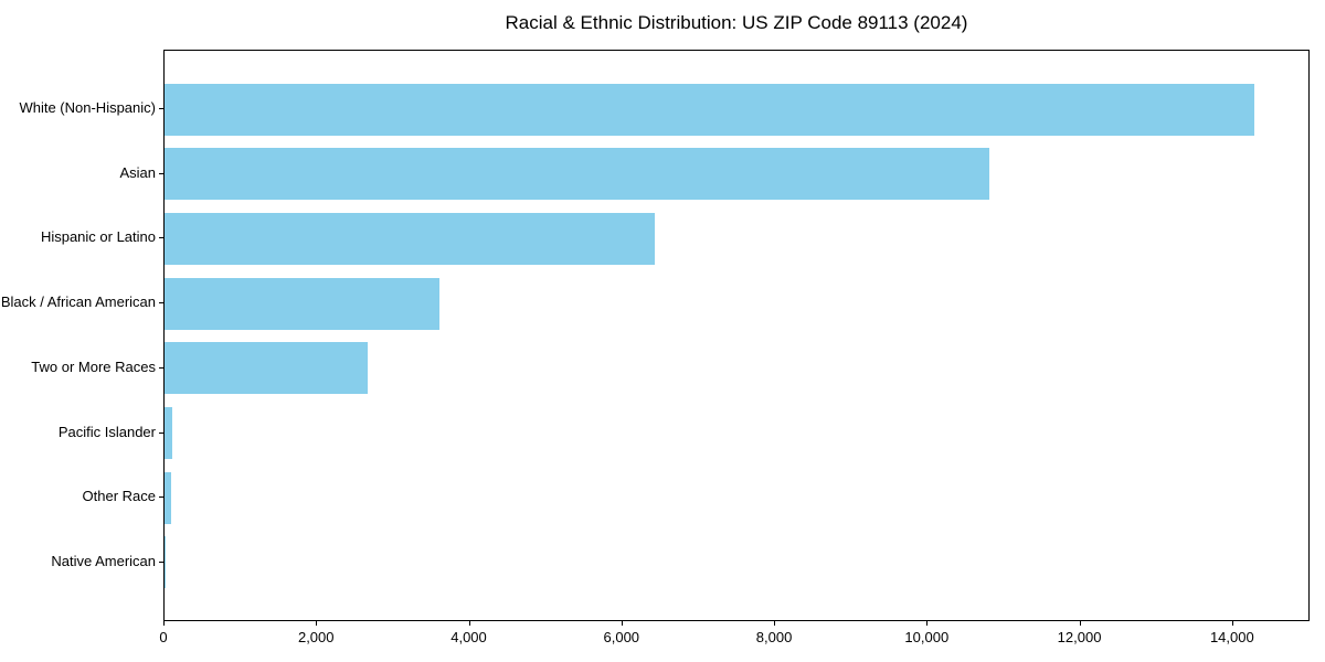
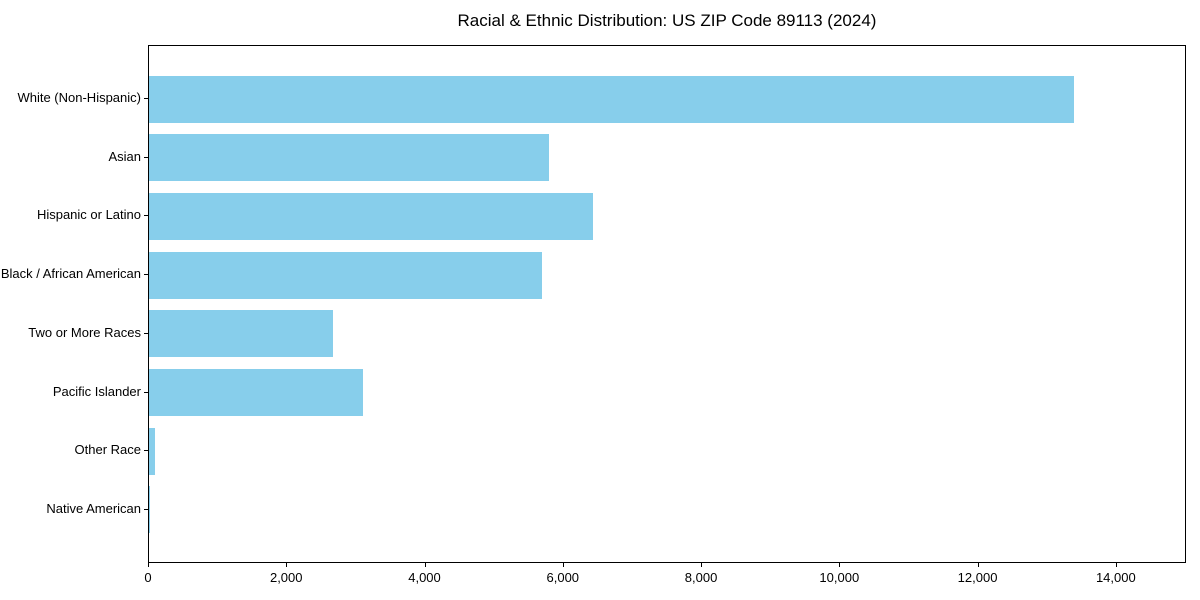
White (Non-Hispanic): 14300 -> 13400
Asian: 10800 -> 5800
Black / African American: 3600 -> 5700
Pacific Islander: 100 -> 3100
